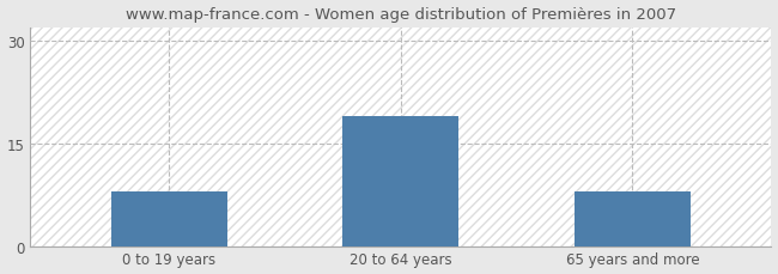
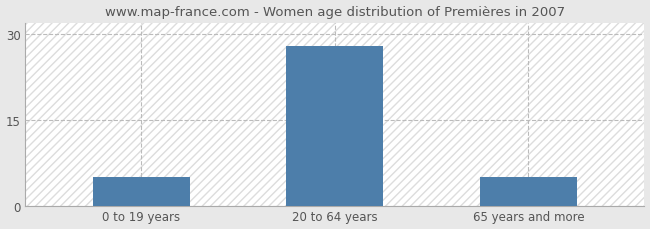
0 to 19 years: 8 -> 5
20 to 64 years: 19 -> 28
65 years and more: 8 -> 5
